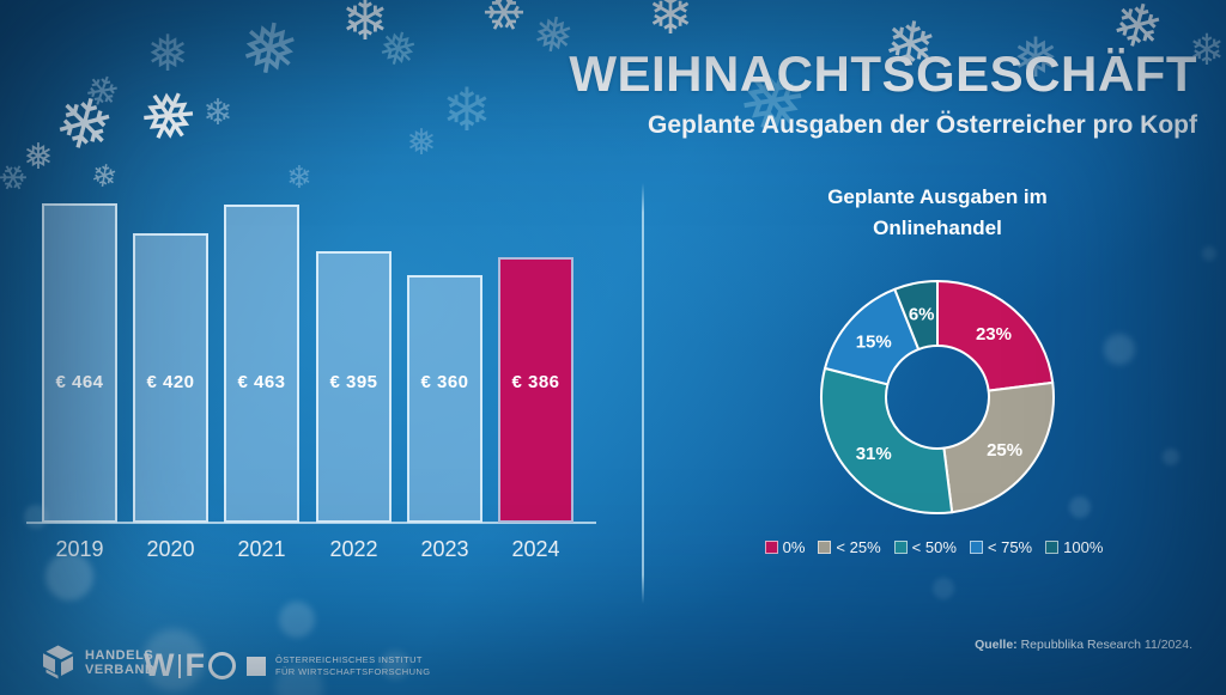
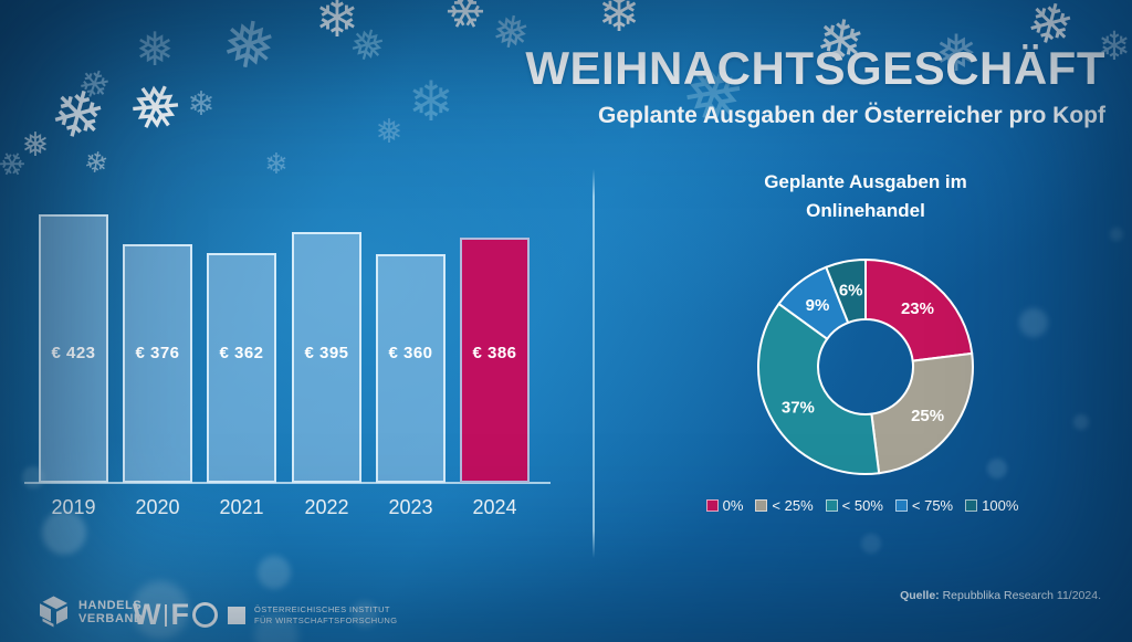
Geplante Ausgaben der Österreicher pro Kopf/2019: 464 -> 423
Geplante Ausgaben der Österreicher pro Kopf/2020: 420 -> 376
Geplante Ausgaben der Österreicher pro Kopf/2021: 463 -> 362
Geplante Ausgaben im Onlinehandel/< 50%: 31% -> 37%
Geplante Ausgaben im Onlinehandel/< 75%: 15% -> 9%
